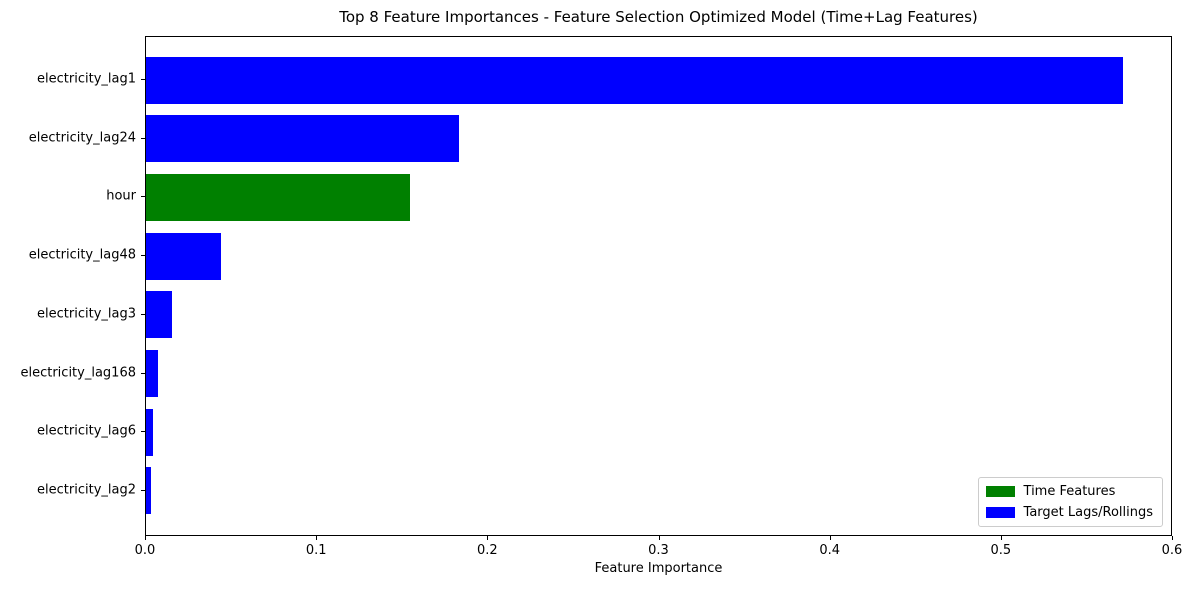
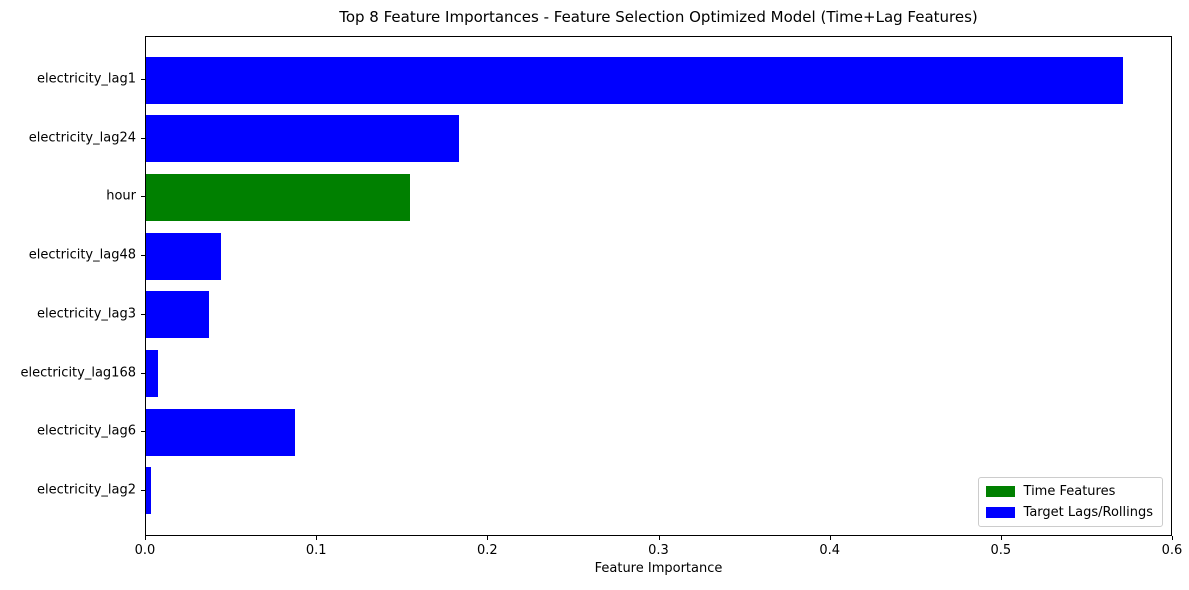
electricity_lag3: 0.015 -> 0.037
electricity_lag6: 0.004 -> 0.087
